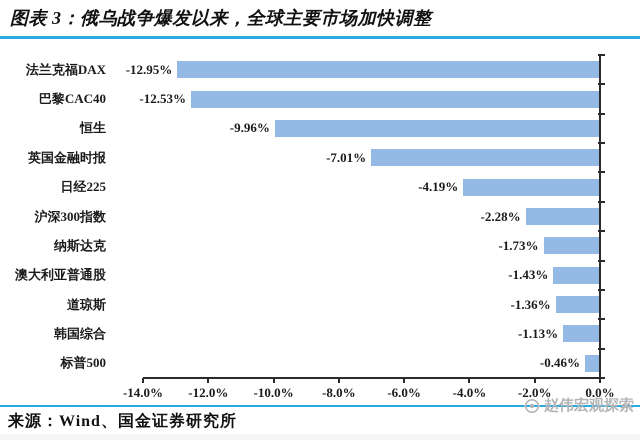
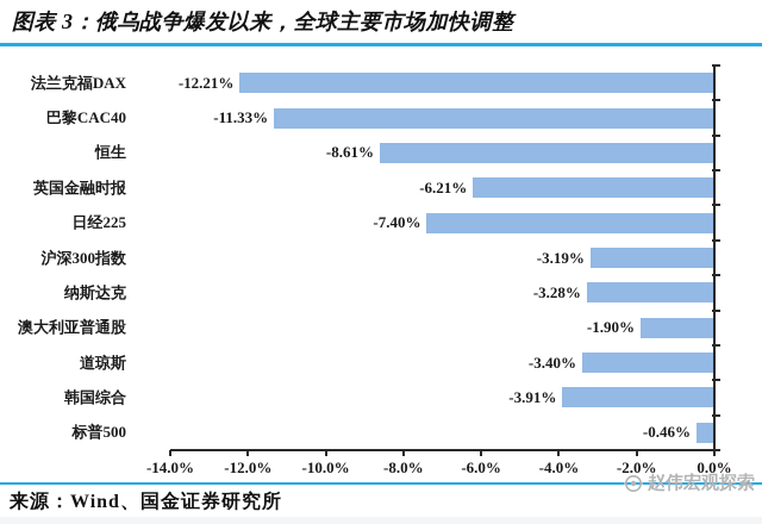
法兰克福DAX: -12.95% -> -12.21%
巴黎CAC40: -12.53% -> -11.33%
恒生: -9.96% -> -8.61%
英国金融时报: -7.01% -> -6.21%
日经225: -4.19% -> -7.40%
沪深300指数: -2.28% -> -3.19%
纳斯达克: -1.73% -> -3.28%
澳大利亚普通股: -1.43% -> -1.90%
道琼斯: -1.36% -> -3.40%
韩国综合: -1.13% -> -3.91%
